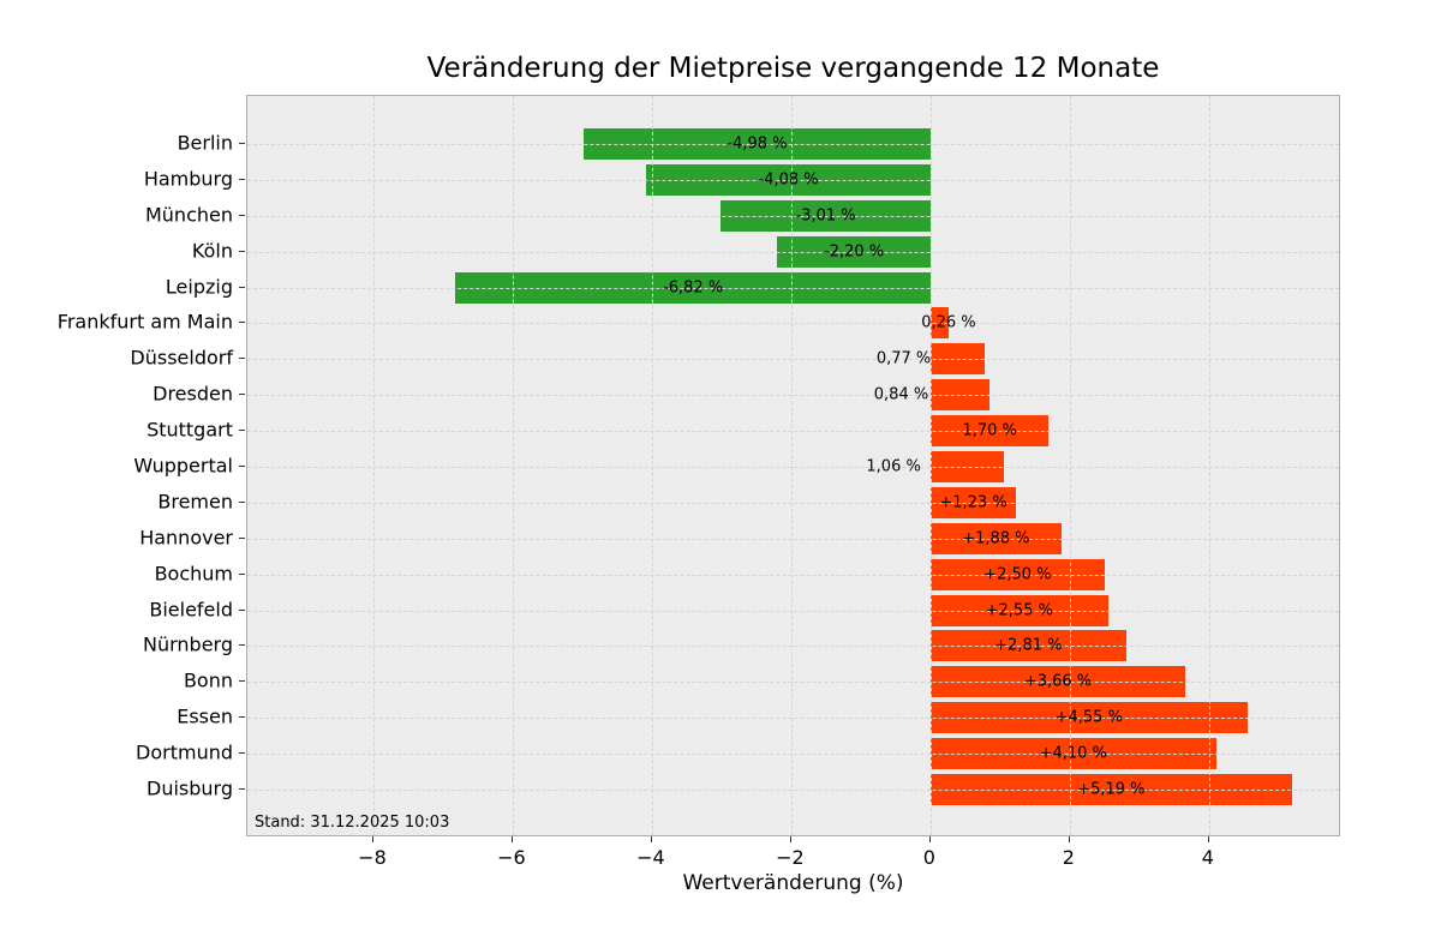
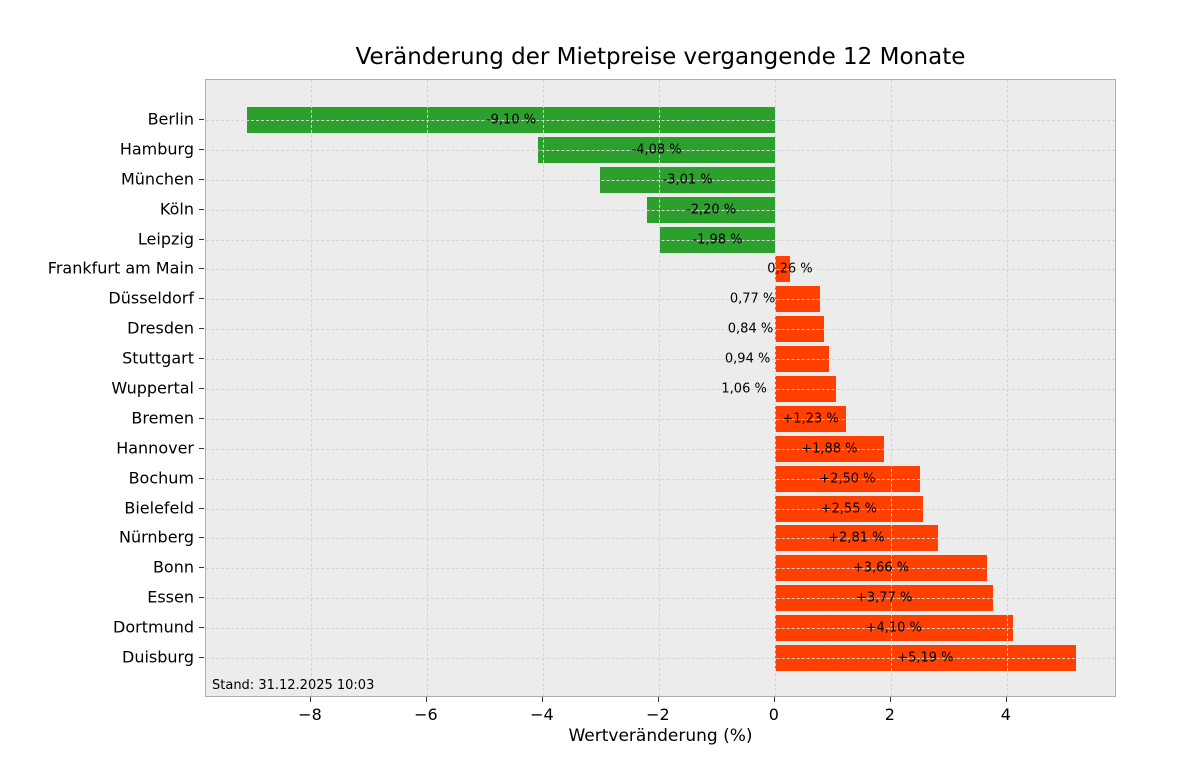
Berlin: -4,98 -> -9,10
Leipzig: -6,82 -> -1,98
Stuttgart: 1,70 -> 0,94
Essen: +4,55 -> +3,77
